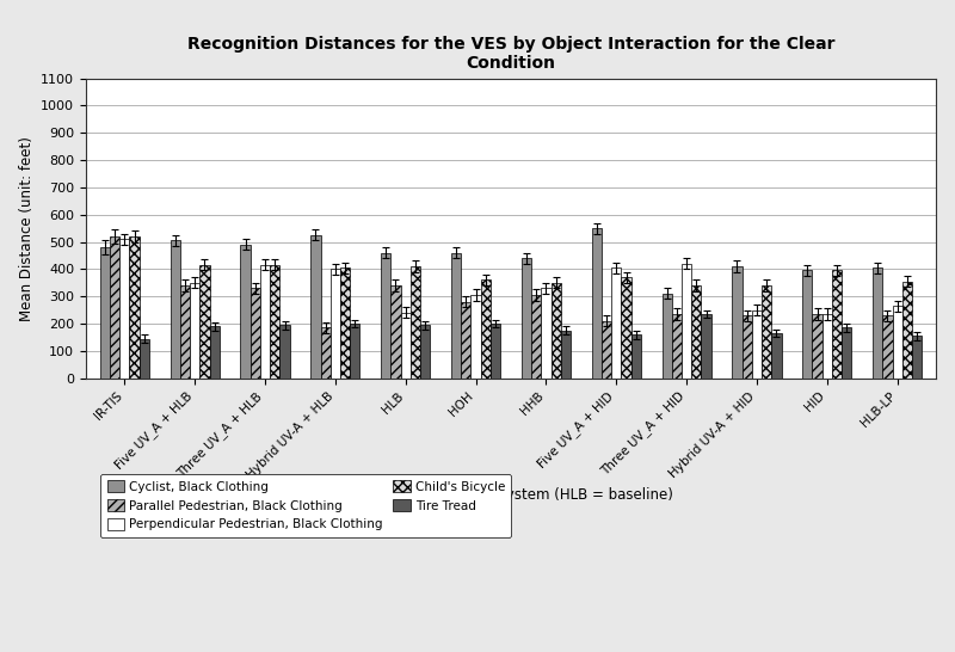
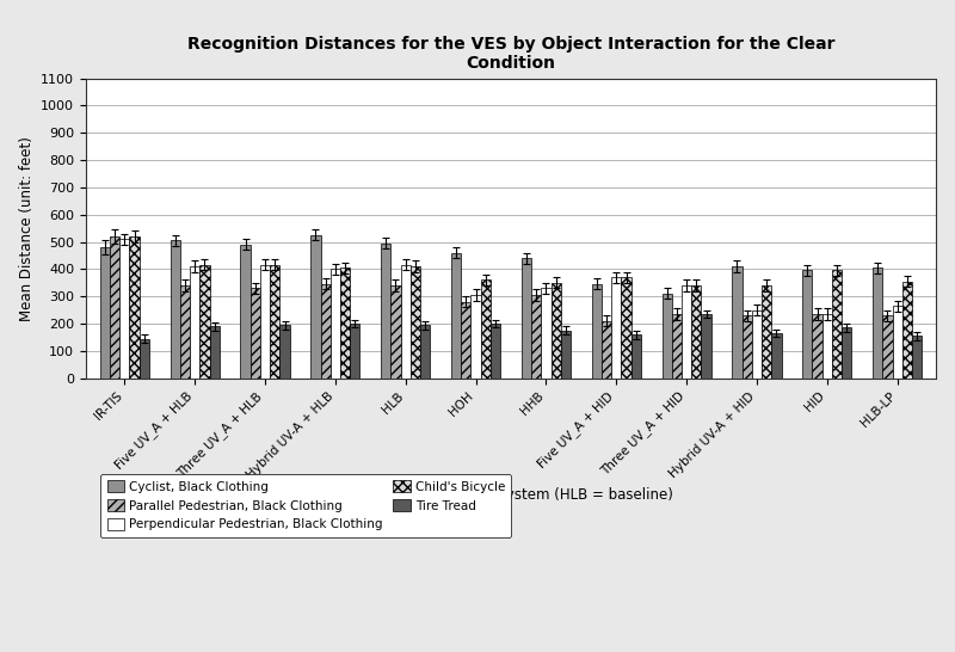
Perpendicular Pedestrian, Black Clothing/Five UV_A + HLB: 350 -> 410
Parallel Pedestrian, Black Clothing/Hybrid UV-A + HLB: 185 -> 345
Cyclist, Black Clothing/HLB: 460 -> 495
Perpendicular Pedestrian, Black Clothing/HLB: 240 -> 415
Cyclist, Black Clothing/Five UV_A + HID: 550 -> 345
Perpendicular Pedestrian, Black Clothing/Five UV_A + HID: 405 -> 370
Perpendicular Pedestrian, Black Clothing/Three UV_A + HID: 420 -> 340
